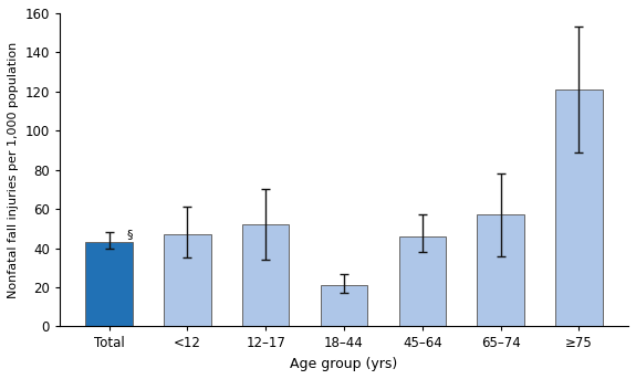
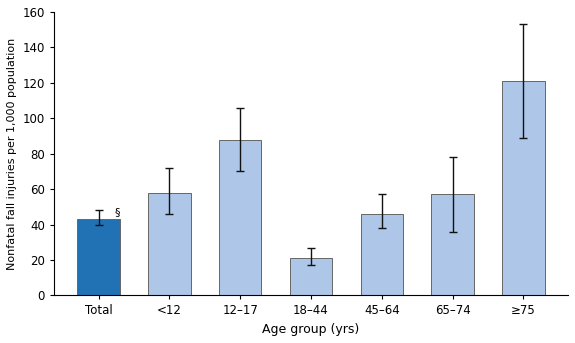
<12: 47 -> 58
12–17: 52 -> 88
